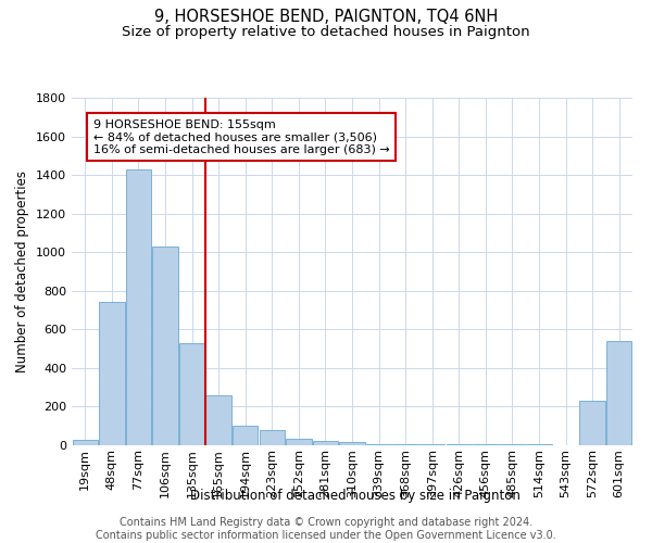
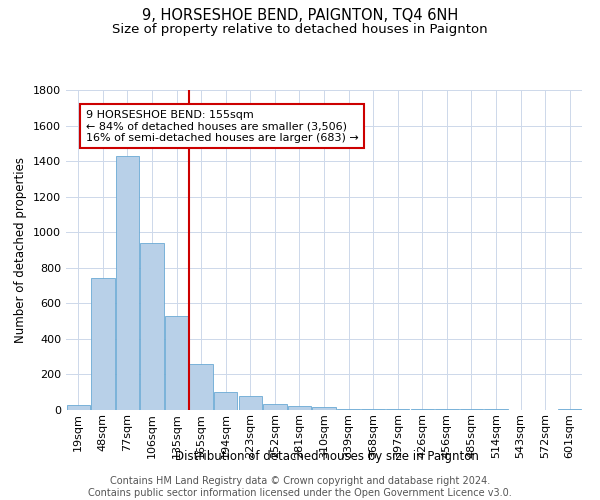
106sqm: 1030 -> 940
572sqm: 230 -> 0
601sqm: 540 -> 0
